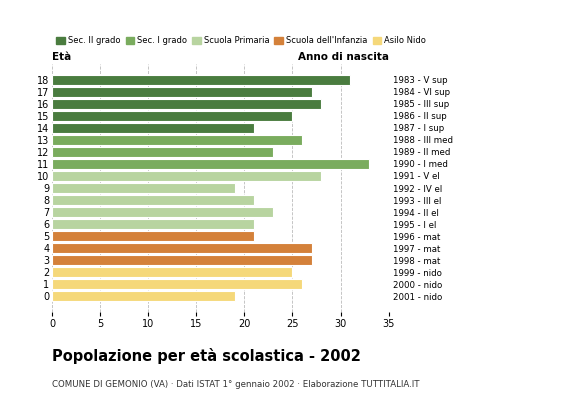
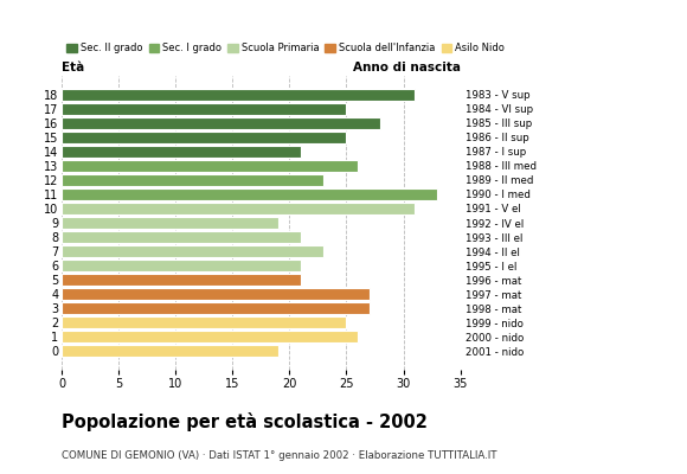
17: 27 -> 25
10: 28 -> 31
